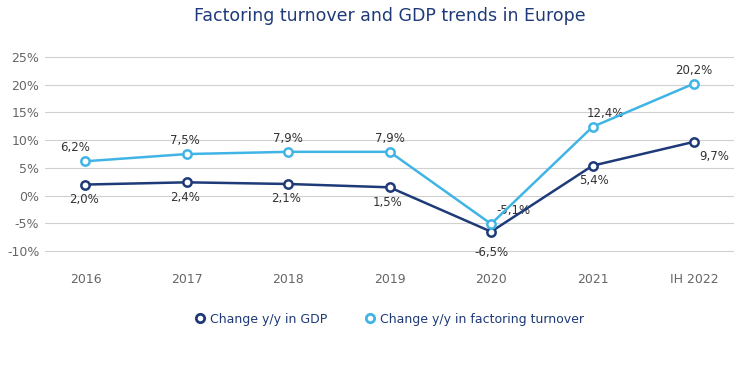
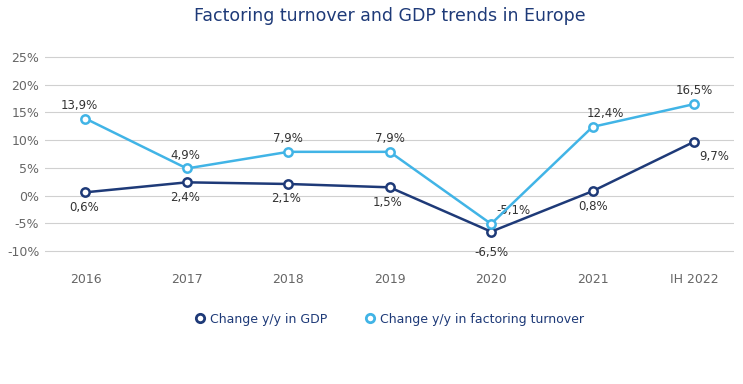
Change y/y in GDP/2016: 2,0% -> 0,6%
Change y/y in factoring turnover/2016: 6,2% -> 13,9%
Change y/y in factoring turnover/2017: 7,5% -> 4,9%
Change y/y in GDP/2021: 5,4% -> 0,8%
Change y/y in factoring turnover/IH 2022: 20,2% -> 16,5%
